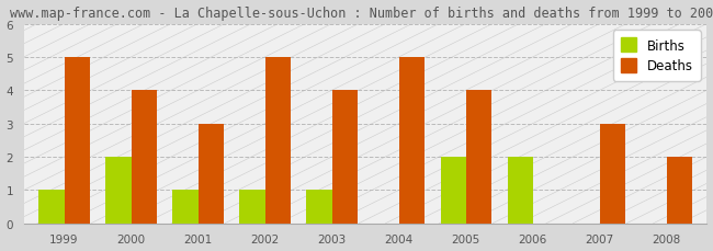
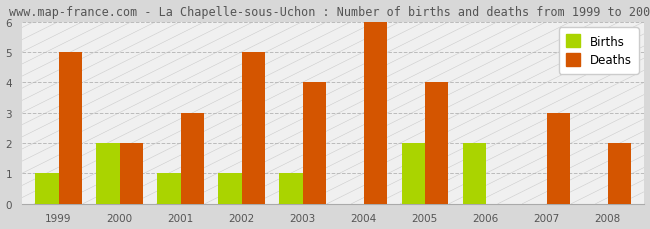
Deaths/2000: 4 -> 2
Deaths/2004: 5 -> 6
